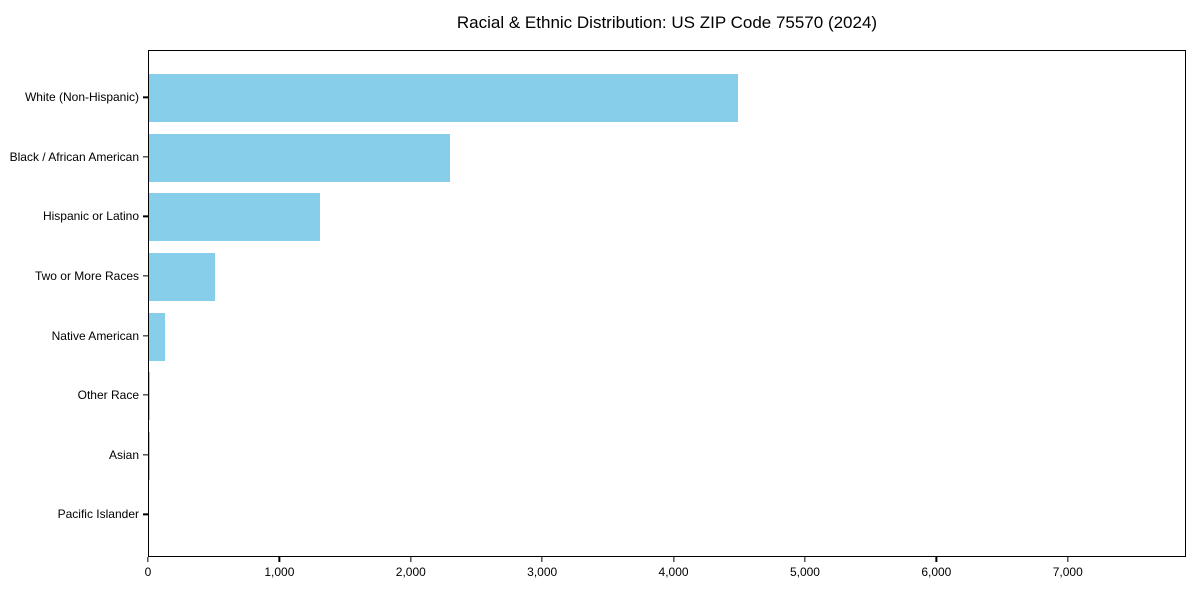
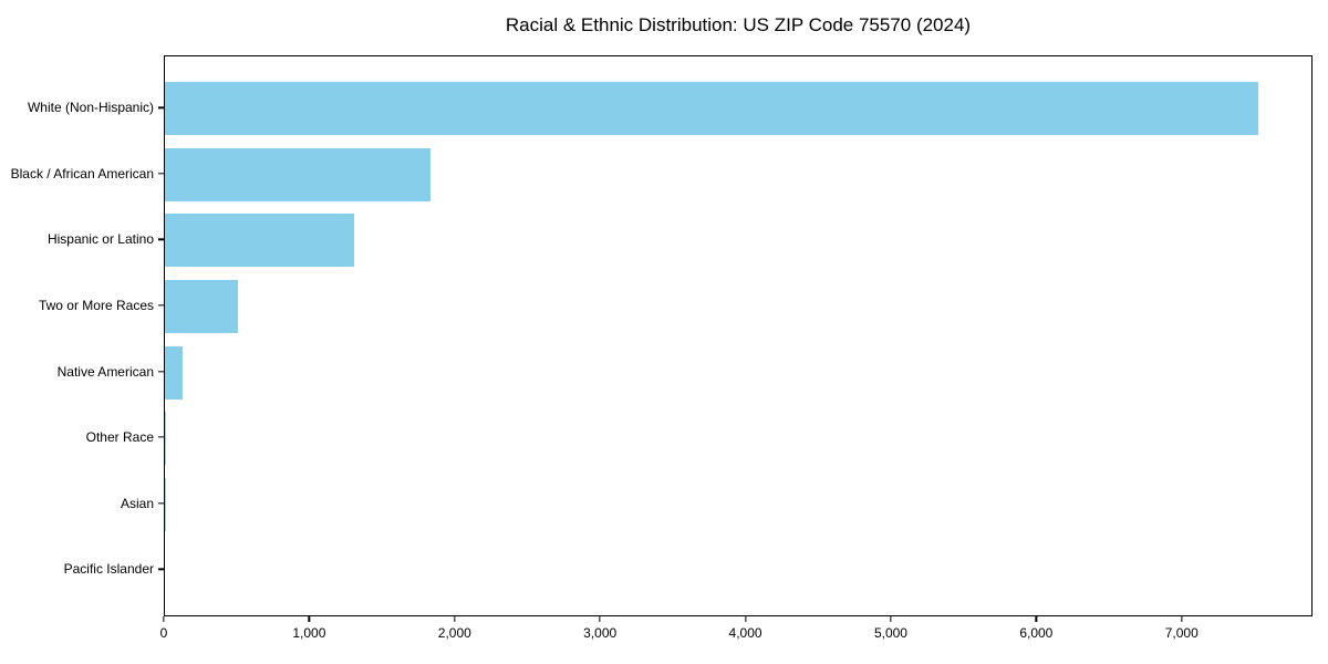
White (Non-Hispanic): 4480 -> 7520
Black / African American: 2290 -> 1830
